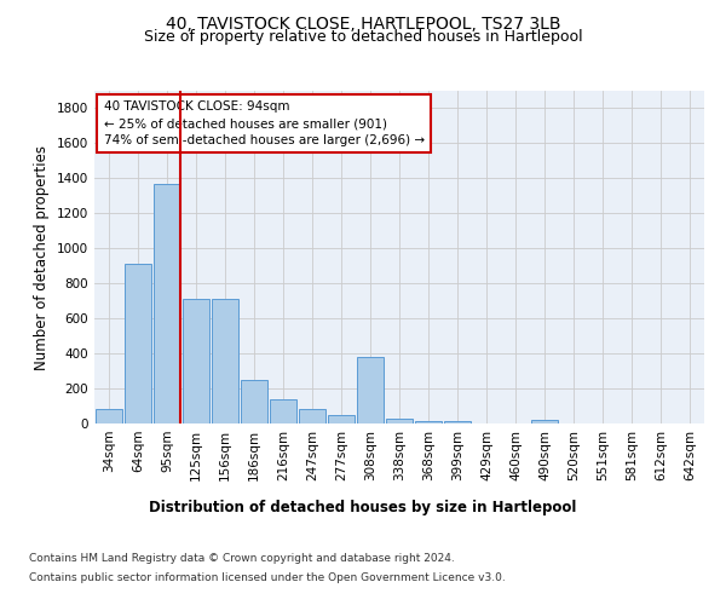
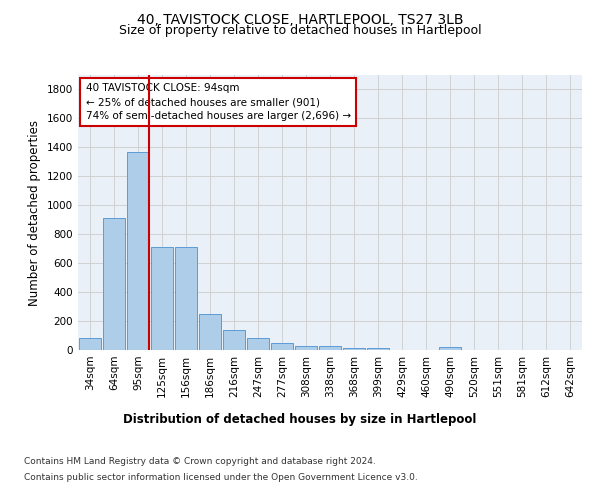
308sqm: 380 -> 30
